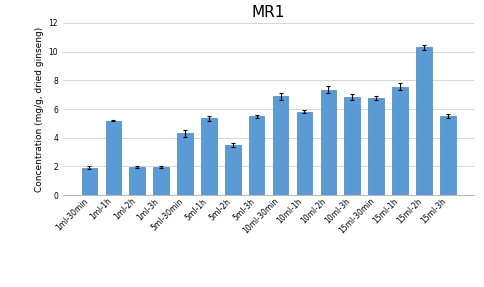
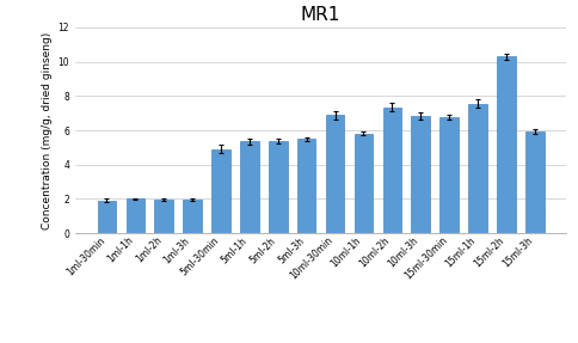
1ml-1h: 5.2 -> 2.0
5ml-30min: 4.3 -> 4.9
5ml-2h: 3.5 -> 5.4
15ml-3h: 5.5 -> 6.0
